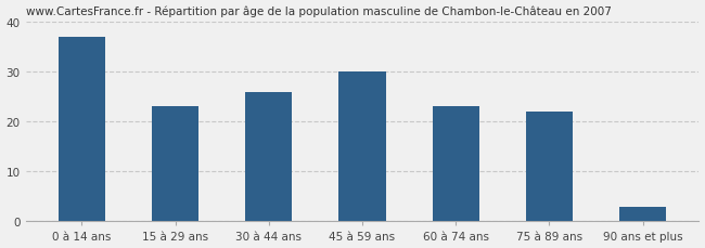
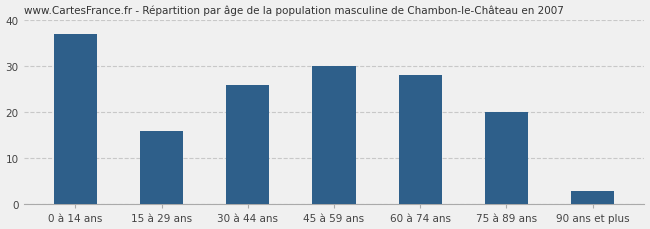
15 à 29 ans: 23 -> 16
60 à 74 ans: 23 -> 28
75 à 89 ans: 22 -> 20
